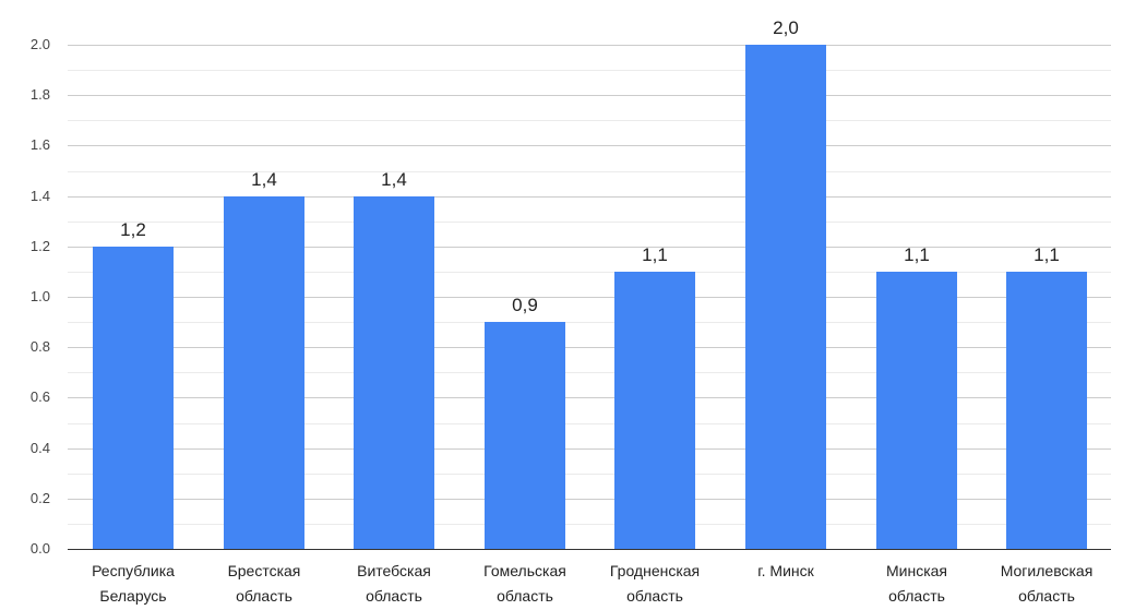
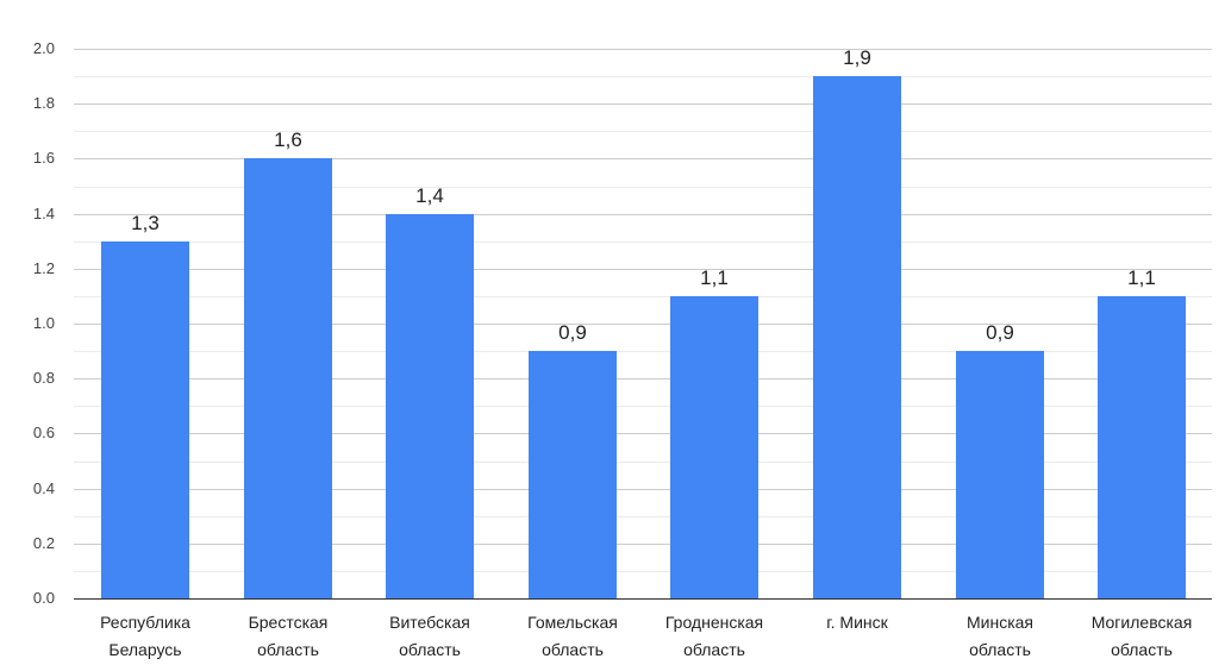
Республика Беларусь: 1,2 -> 1,3
Брестская область: 1,4 -> 1,6
г. Минск: 2,0 -> 1,9
Минская область: 1,1 -> 0,9
